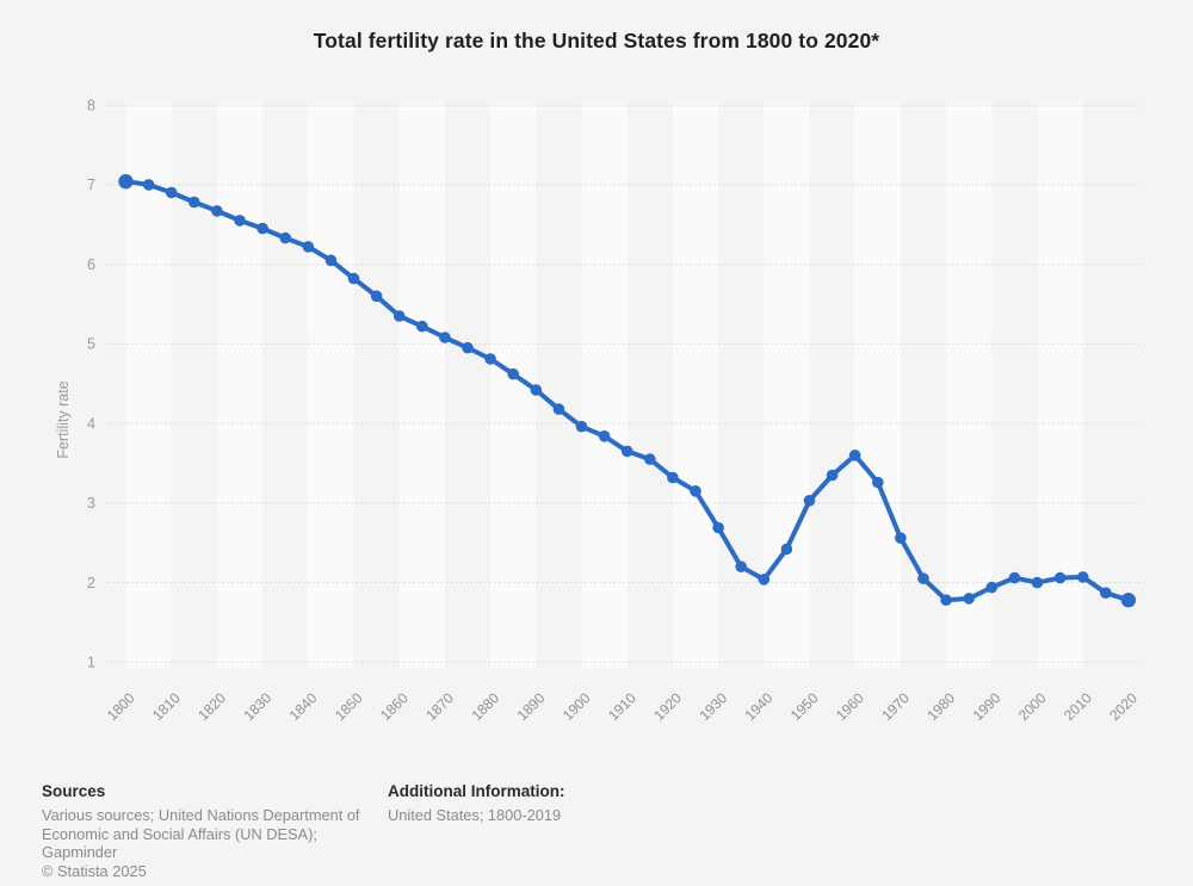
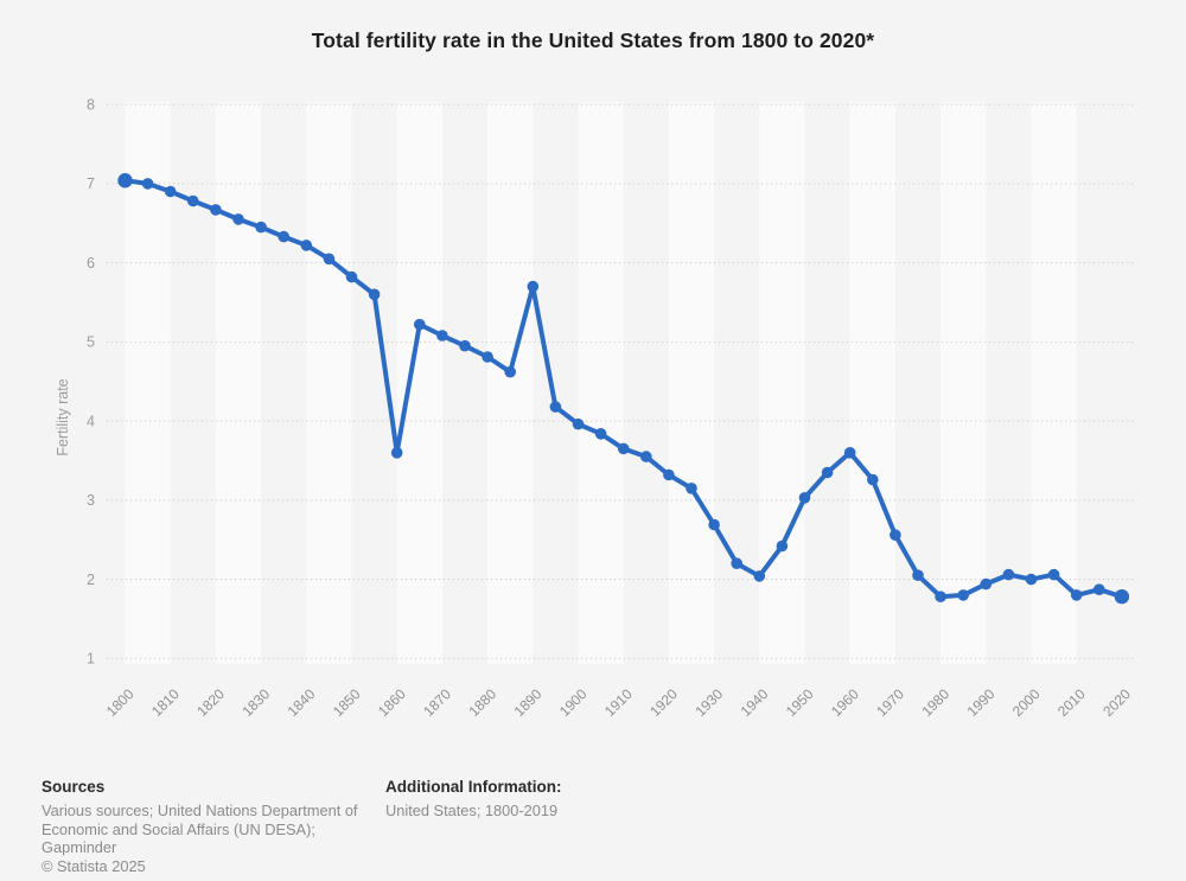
1860: 5.3 -> 3.6
1890: 4.4 -> 5.7
2010: 2.1 -> 1.8
